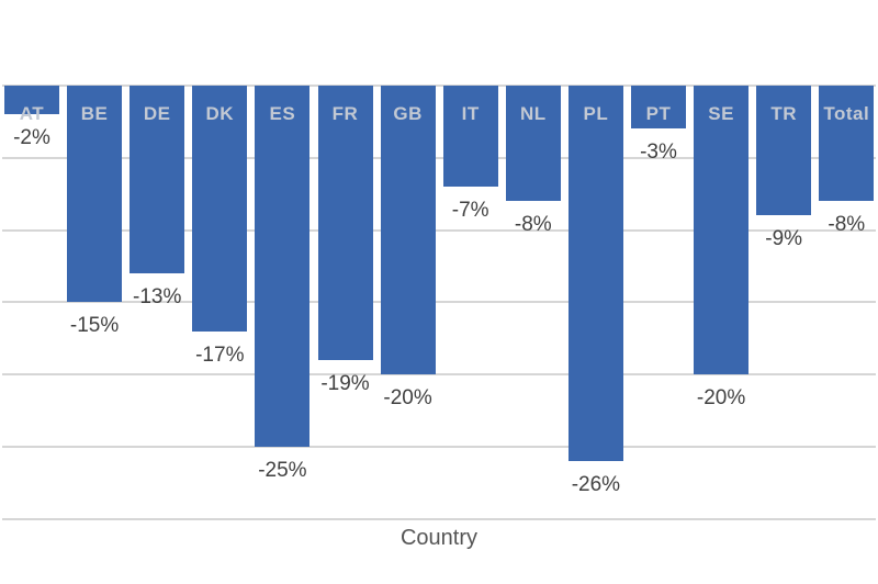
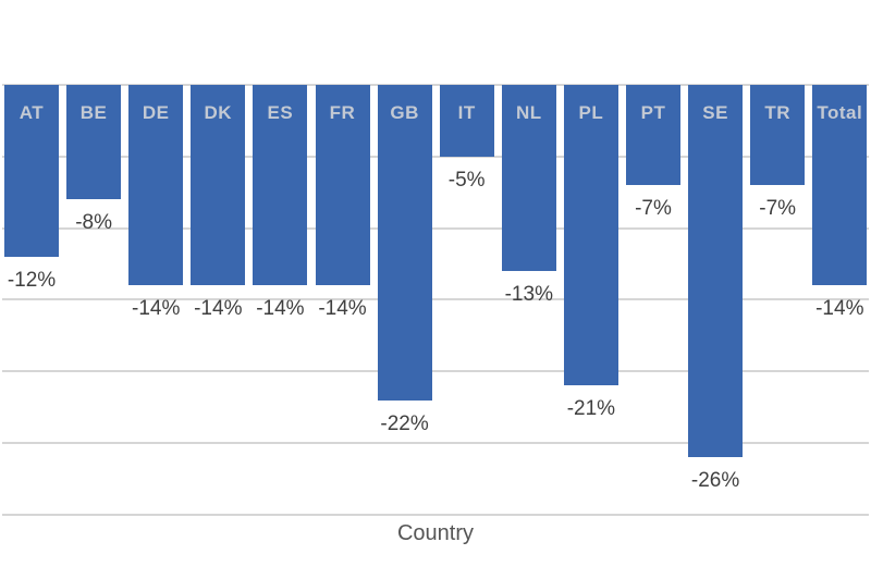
AT: -2% -> -12%
BE: -15% -> -8%
DE: -13% -> -14%
DK: -17% -> -14%
ES: -25% -> -14%
FR: -19% -> -14%
GB: -20% -> -22%
IT: -7% -> -5%
NL: -8% -> -13%
PL: -26% -> -21%
PT: -3% -> -7%
SE: -20% -> -26%
TR: -9% -> -7%
Total: -8% -> -14%
